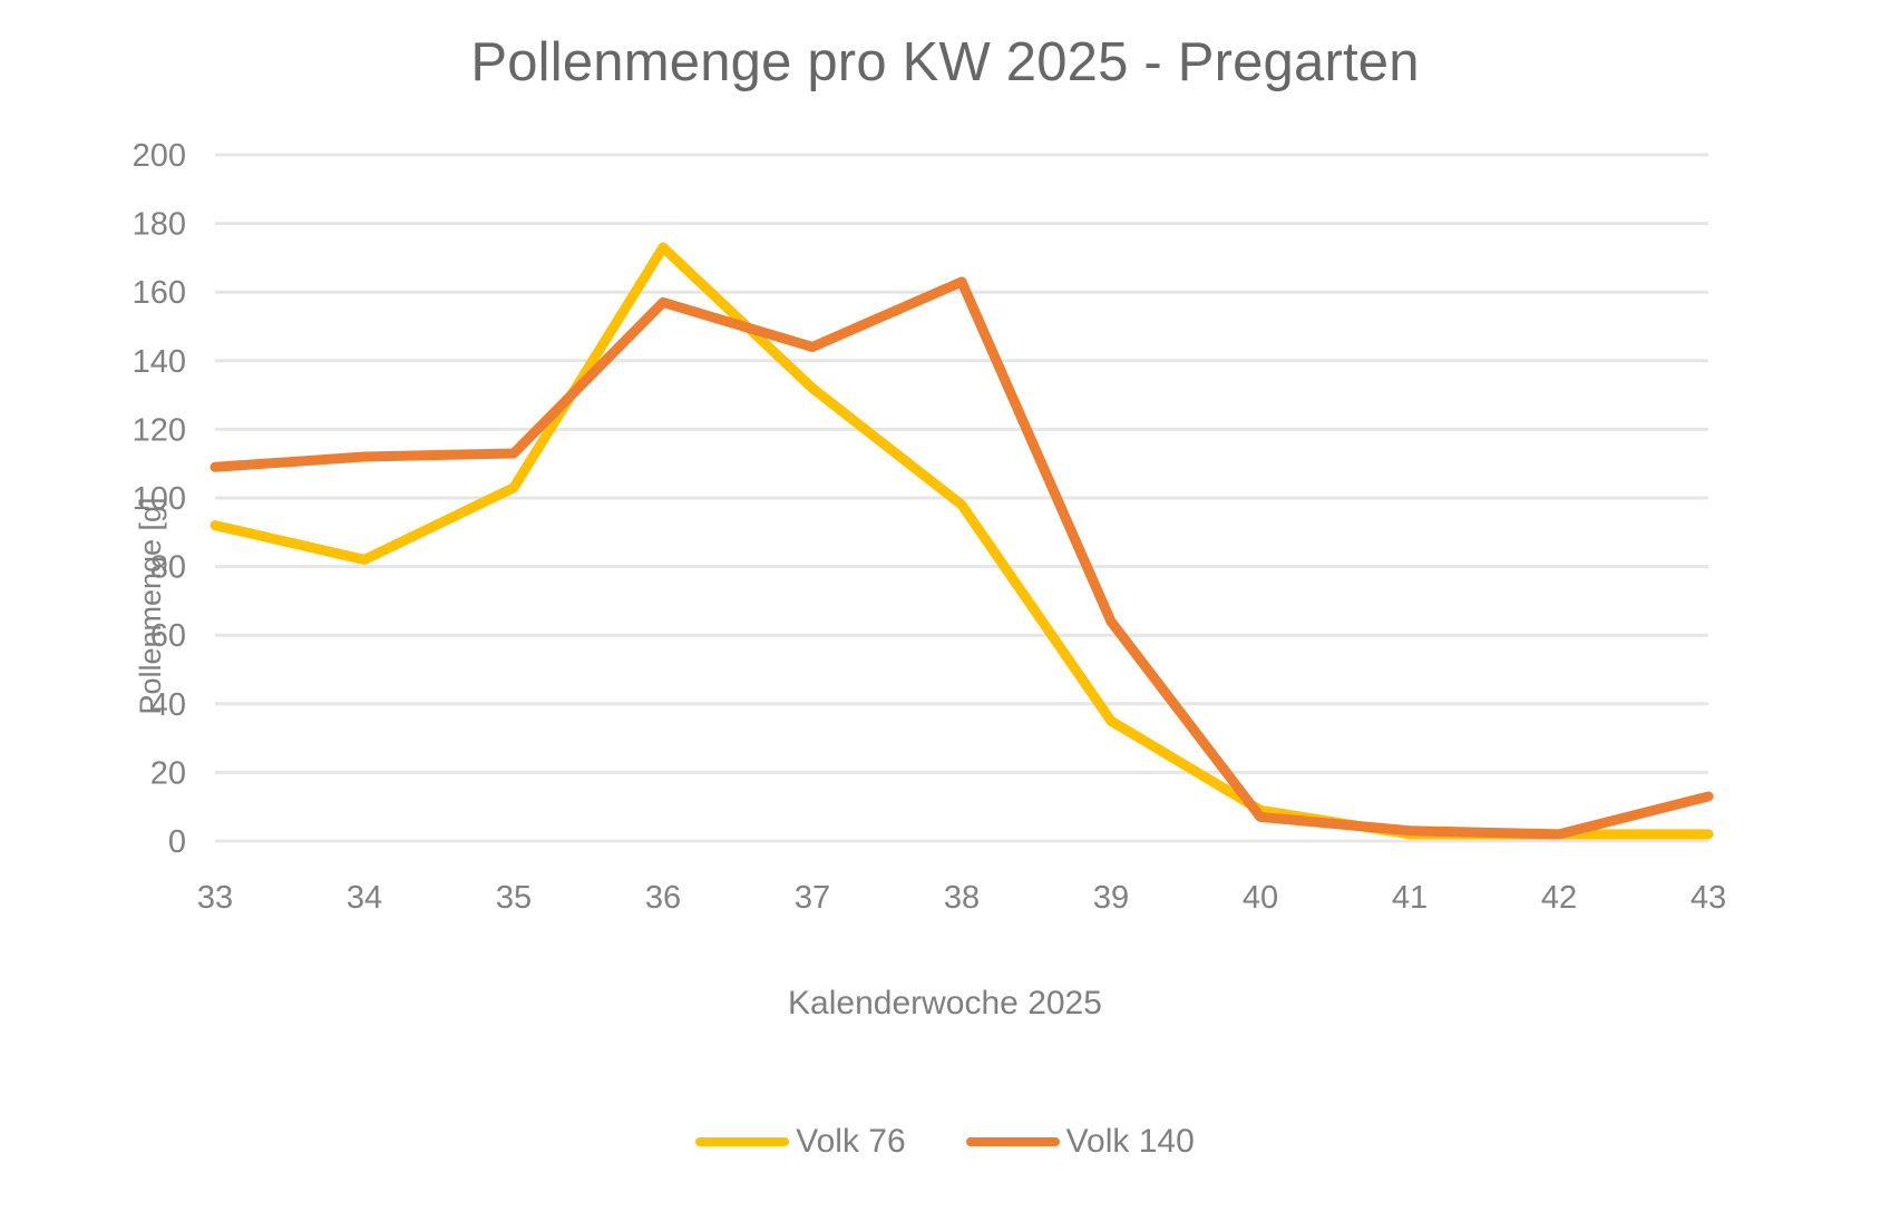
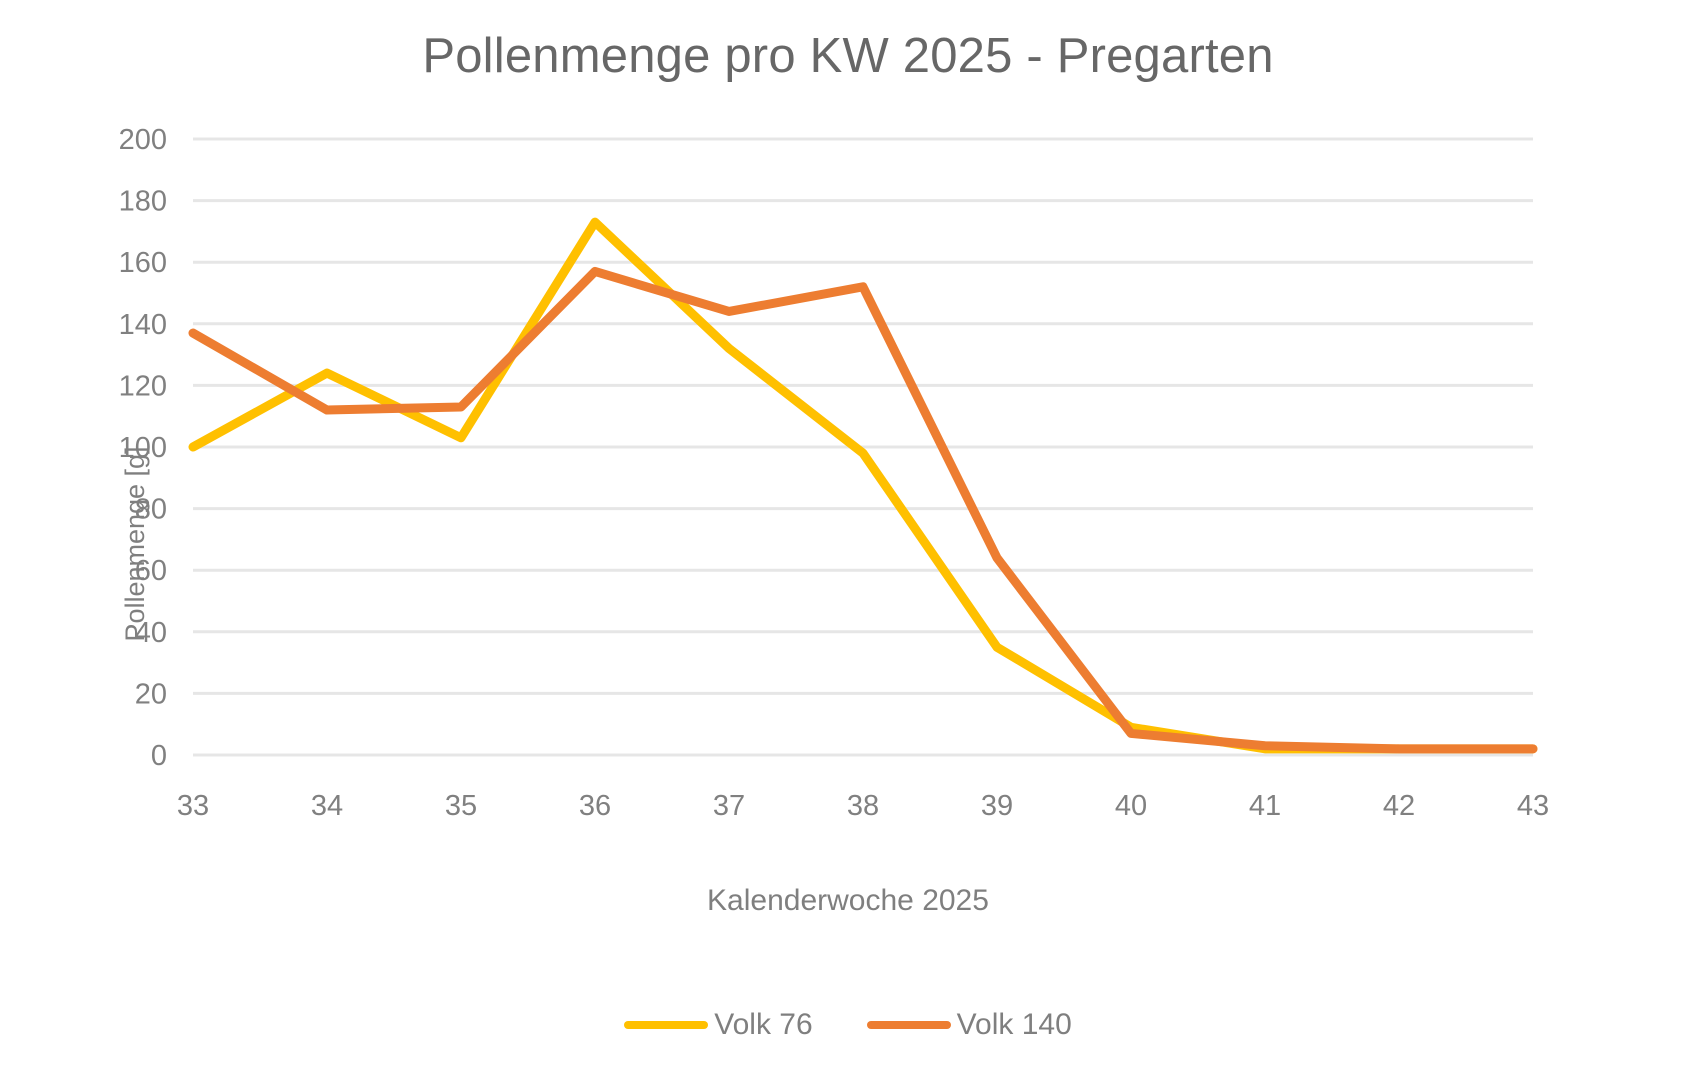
Volk 76/33: 92 -> 100
Volk 140/33: 109 -> 137
Volk 76/34: 82 -> 124
Volk 140/38: 163 -> 152
Volk 140/43: 13 -> 2
